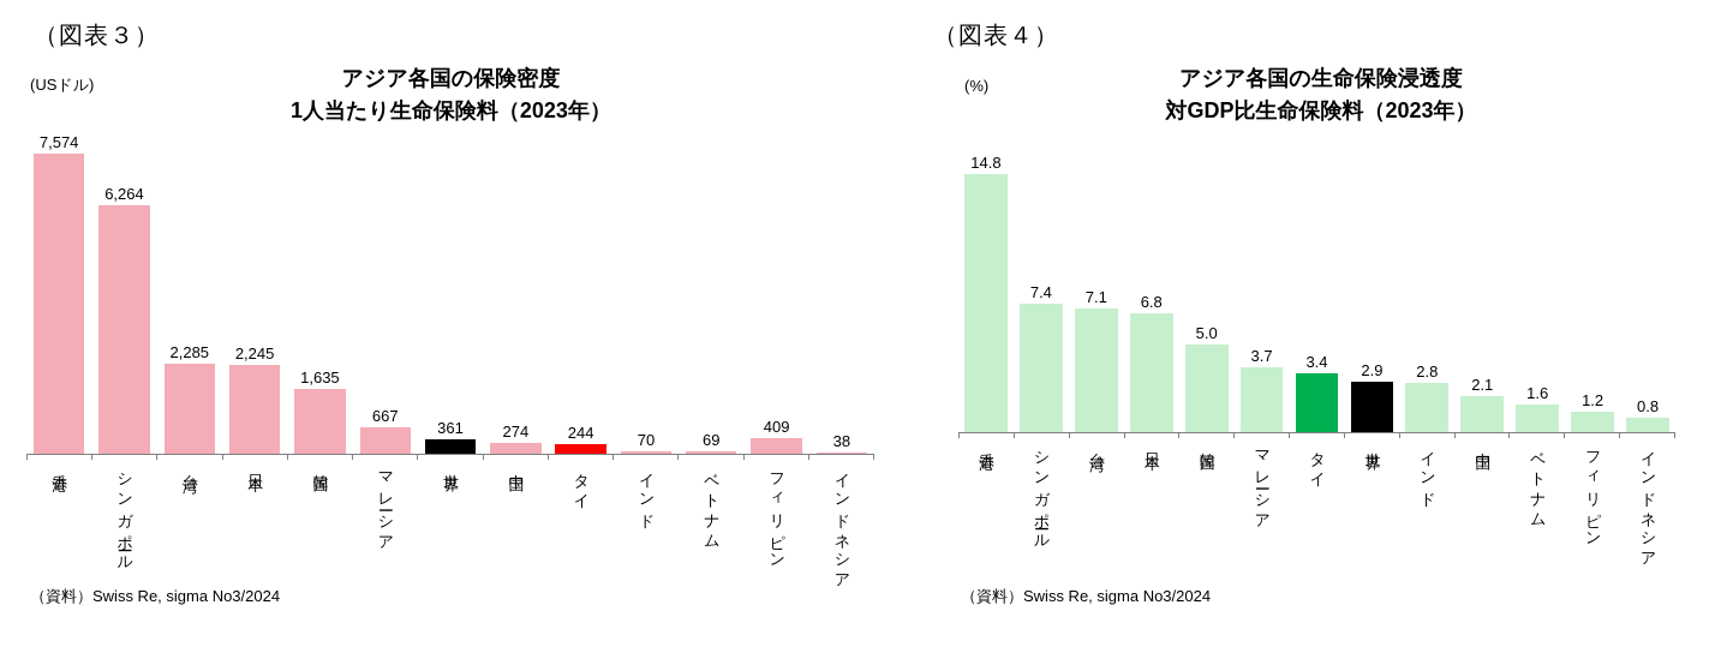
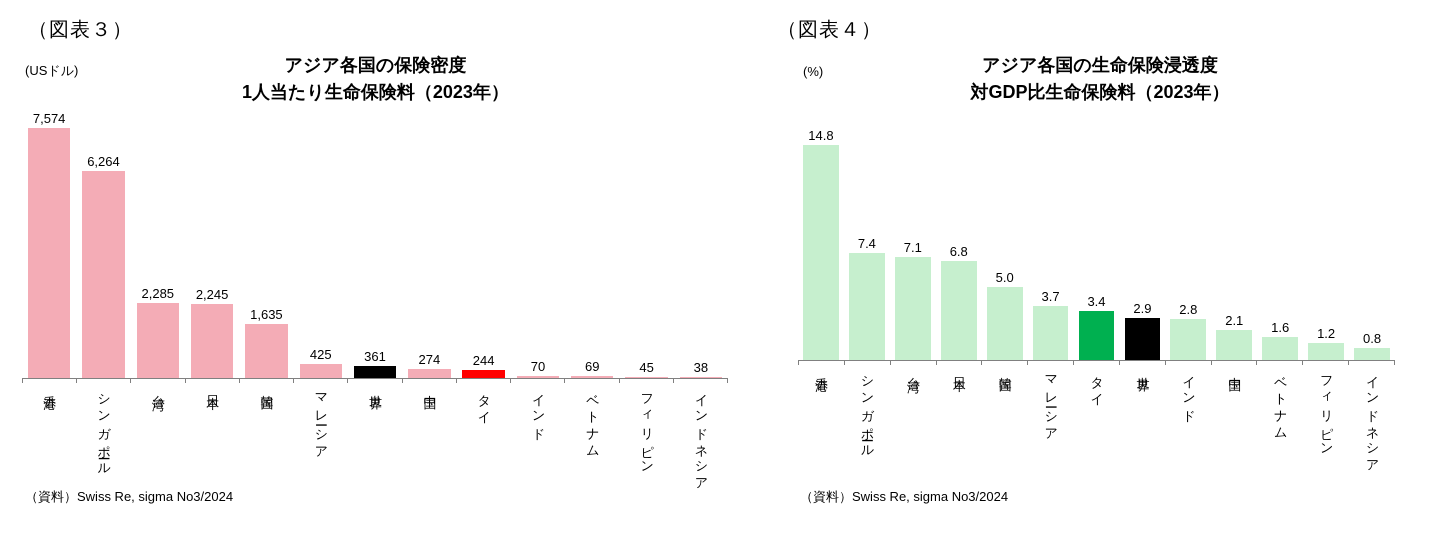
アジア各国の保険密度/マレーシア: 667 -> 425
アジア各国の保険密度/フィリピン: 409 -> 45
